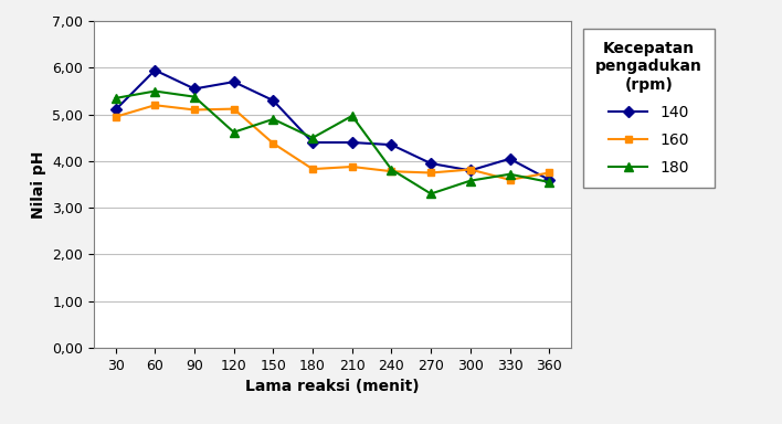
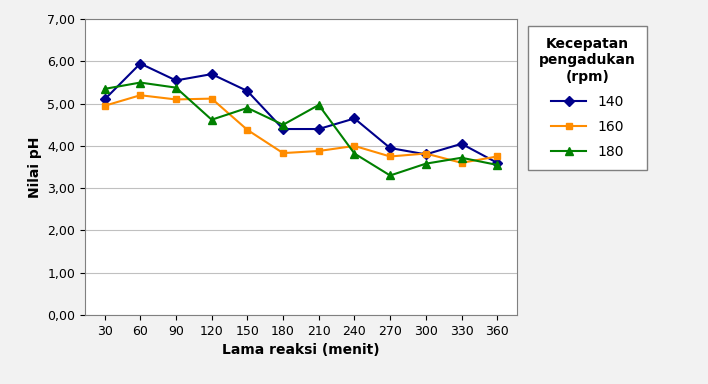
140/240: 4,35 -> 4,65
160/240: 3,78 -> 4,00
